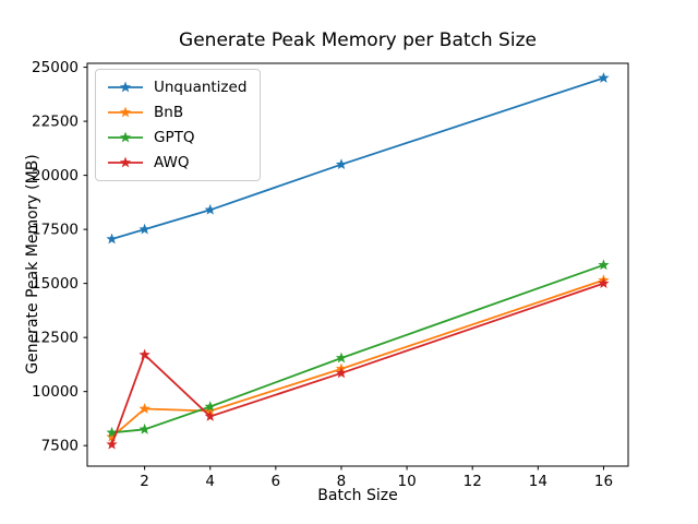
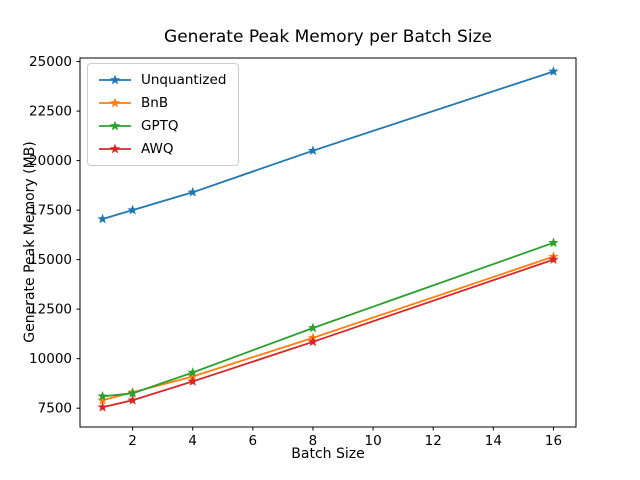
BnB/2: 9200 -> 8300
AWQ/2: 11700 -> 7900
